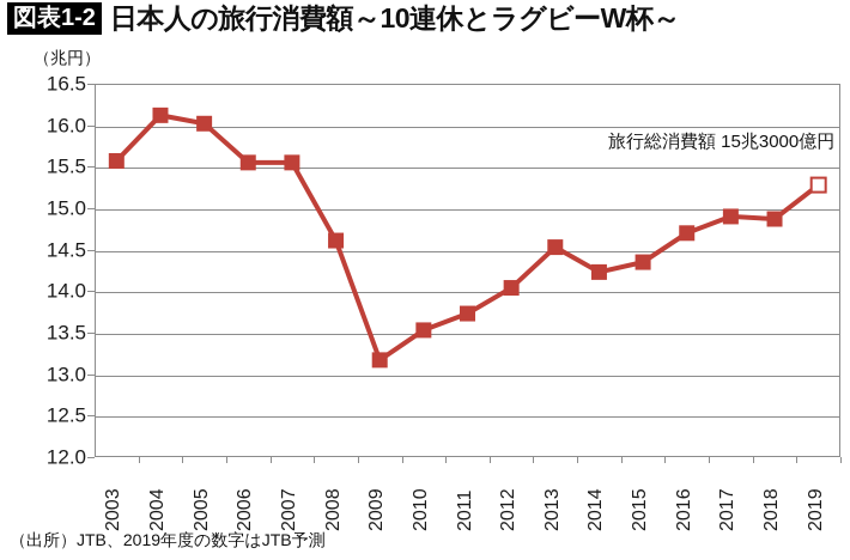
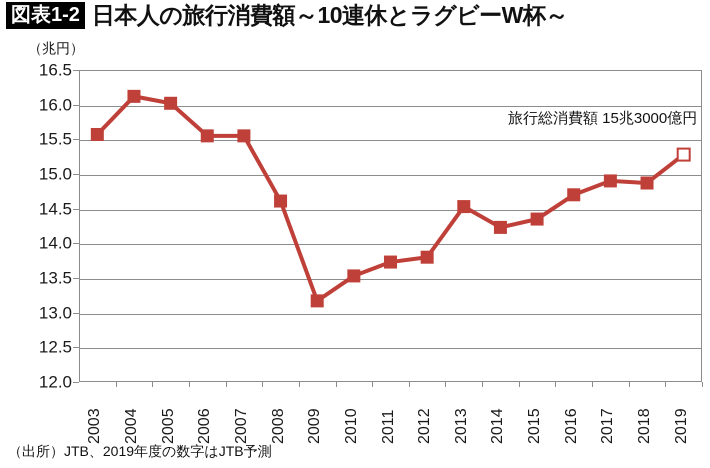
2012: 14.0 -> 13.8
